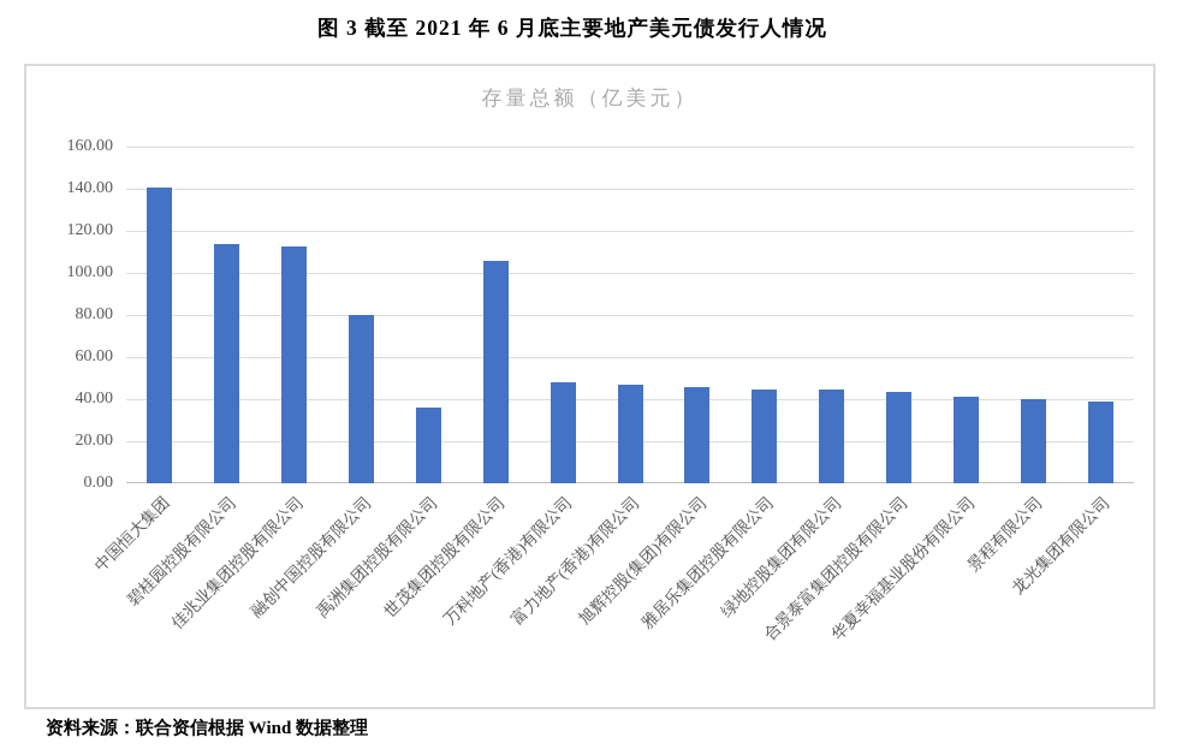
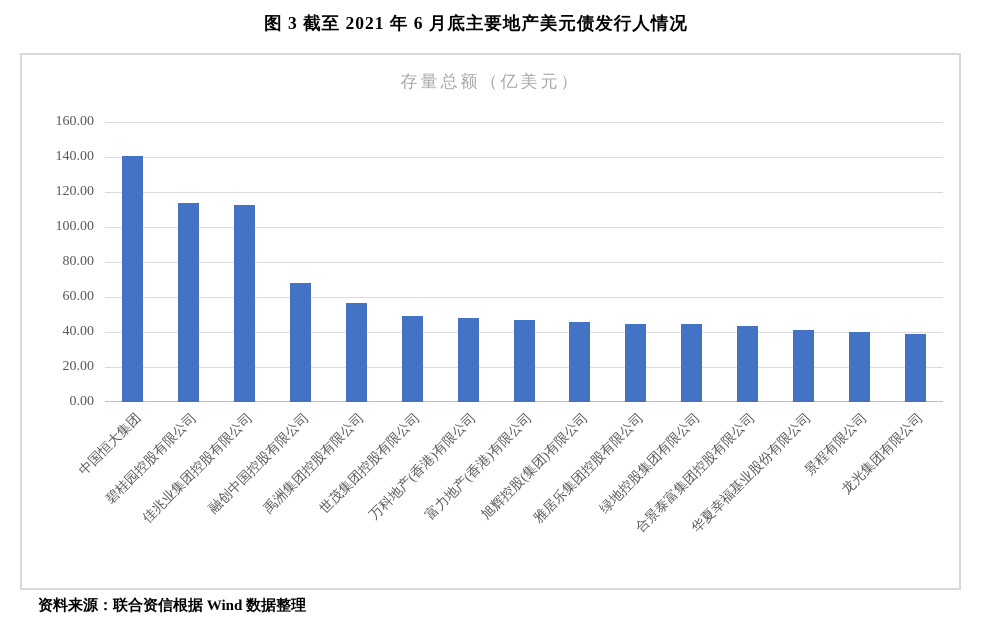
融创中国控股有限公司: 80 -> 68
禹洲集团控股有限公司: 36 -> 57
世茂集团控股有限公司: 106 -> 49
